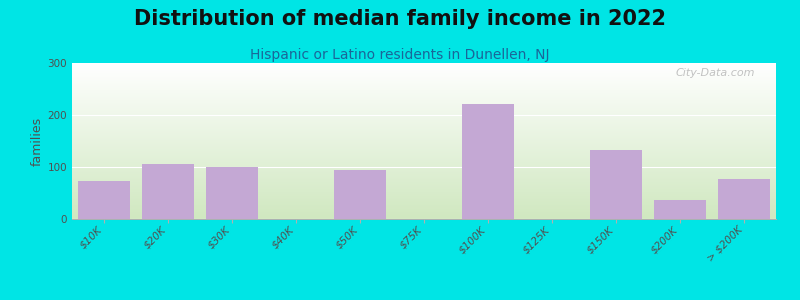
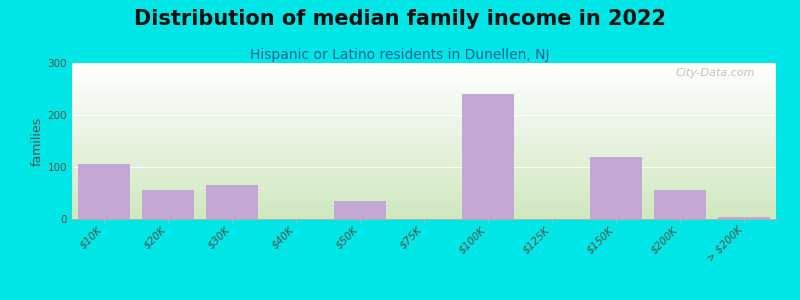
$10K: 74 -> 105
$20K: 106 -> 55
$30K: 100 -> 65
$50K: 94 -> 35
$100K: 222 -> 240
$150K: 132 -> 120
$200K: 36 -> 55
> $200K: 76 -> 3
